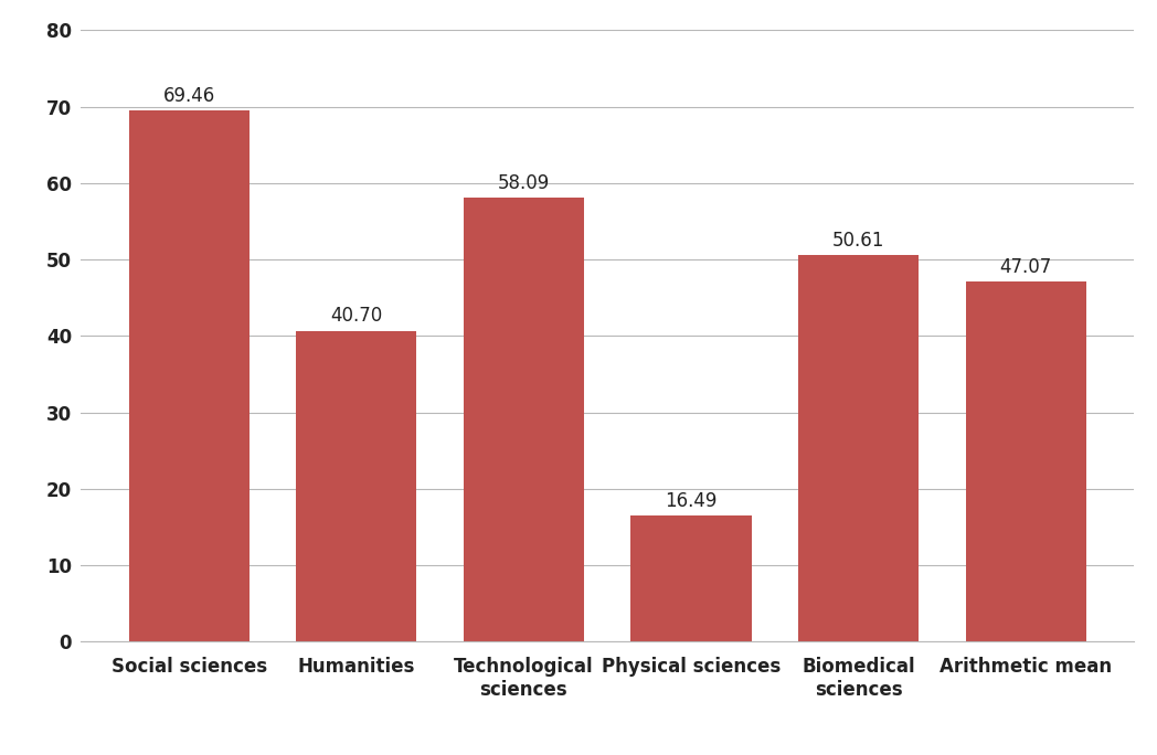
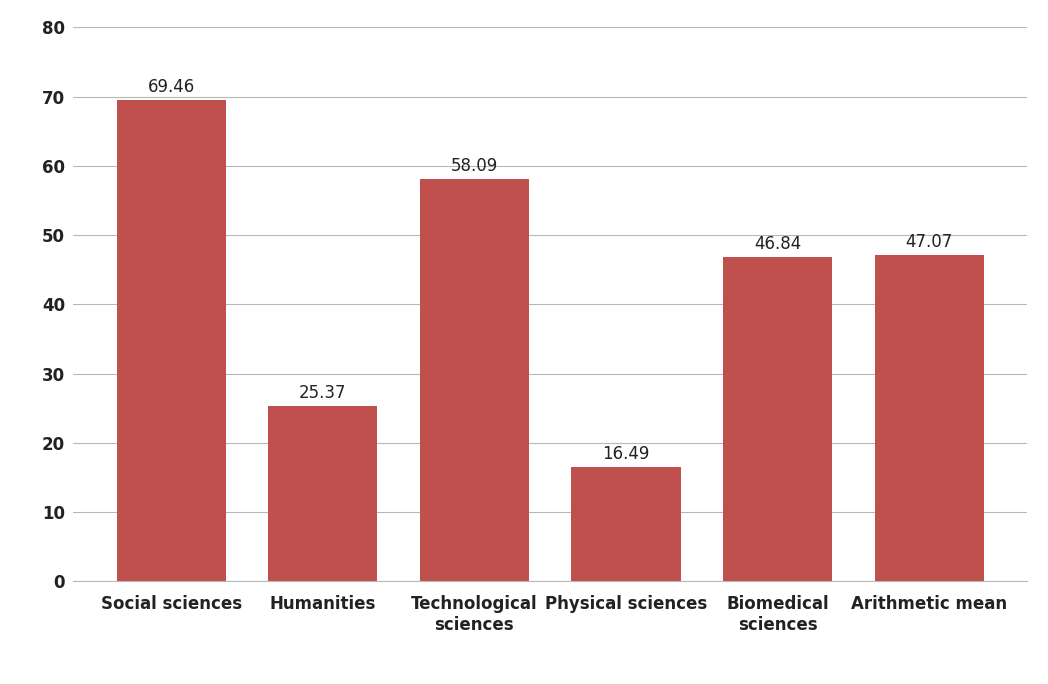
Humanities: 40.70 -> 25.37
Biomedical sciences: 50.61 -> 46.84
